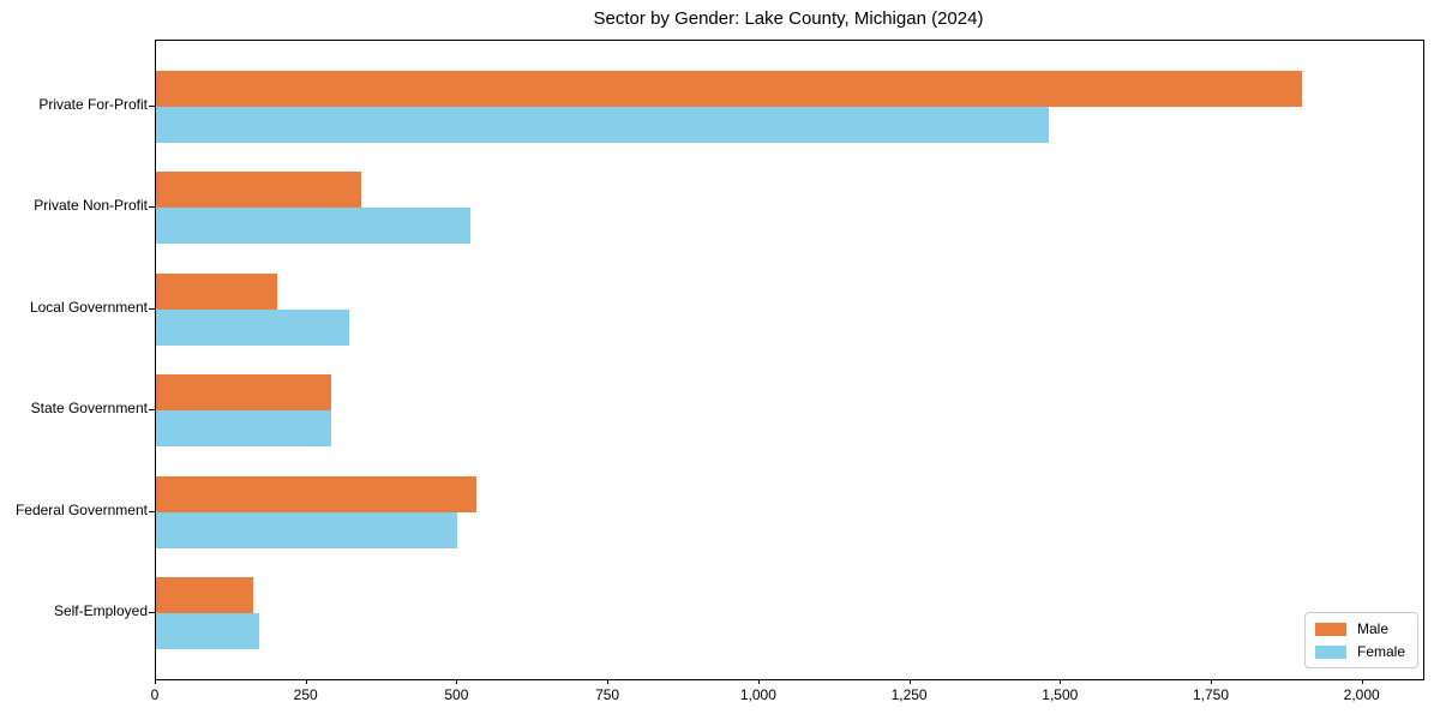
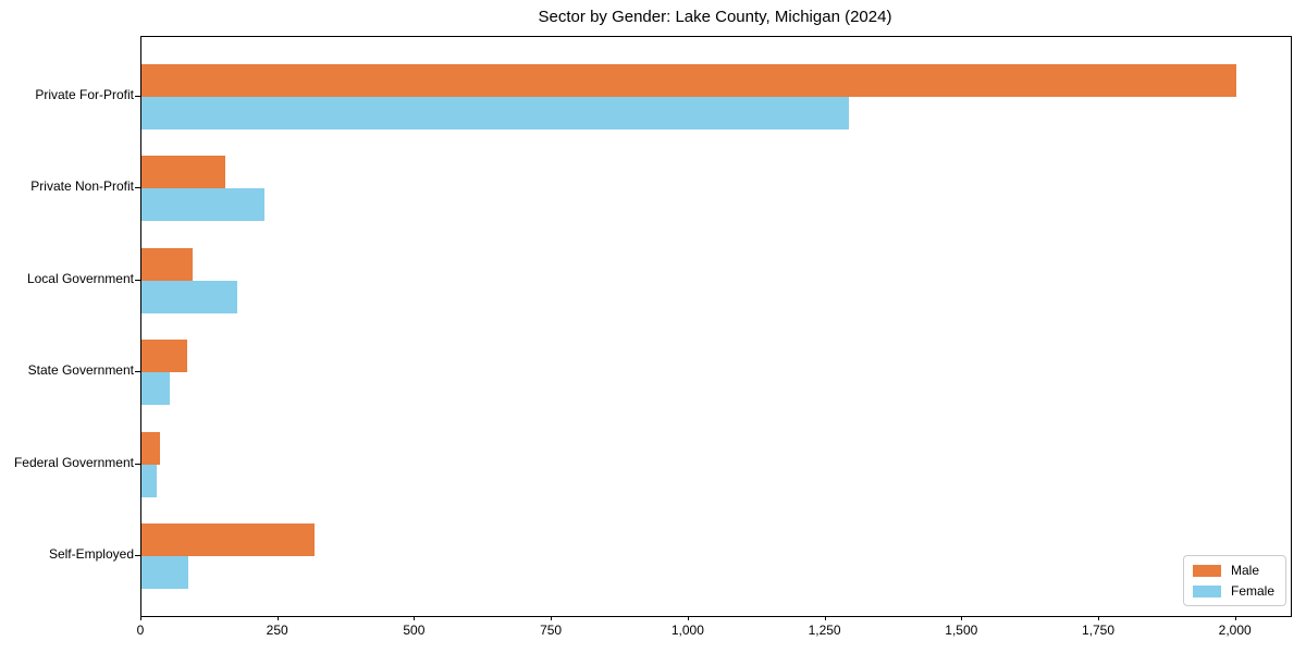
Male/Private For-Profit: 1900 -> 2000
Female/Private For-Profit: 1480 -> 1290
Male/Private Non-Profit: 340 -> 150
Female/Private Non-Profit: 520 -> 220
Male/Local Government: 200 -> 90
Female/Local Government: 320 -> 180
Male/State Government: 290 -> 80
Female/State Government: 290 -> 50
Male/Federal Government: 530 -> 30
Female/Federal Government: 500 -> 30
Male/Self-Employed: 160 -> 320
Female/Self-Employed: 170 -> 90
